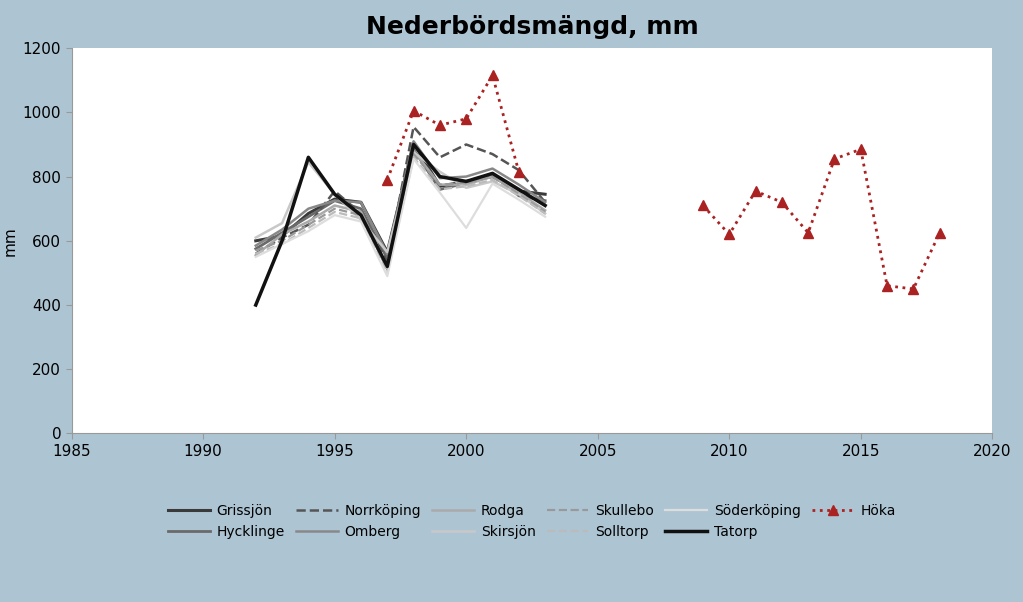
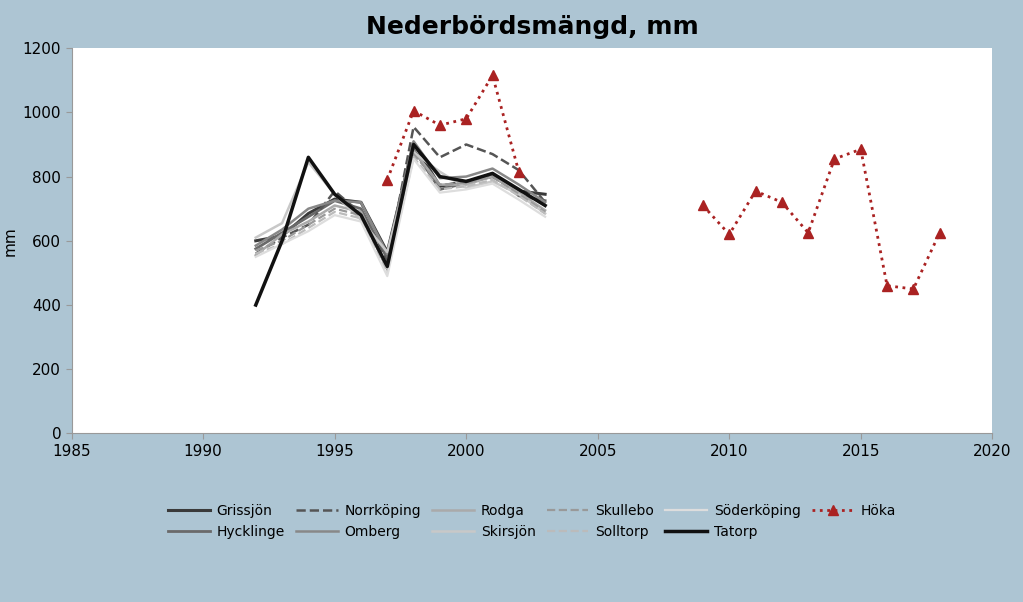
Söderköping/2000: 640 -> 760
